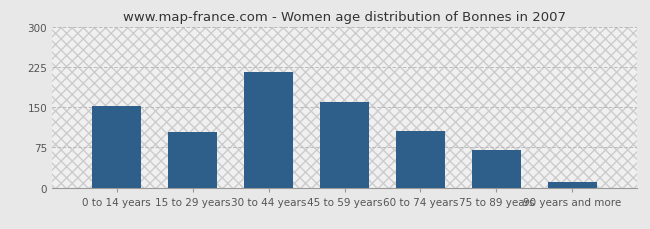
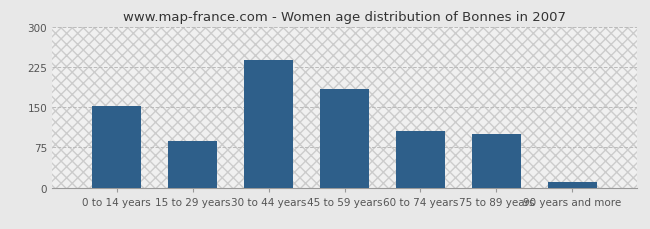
15 to 29 years: 103 -> 86
30 to 44 years: 215 -> 238
45 to 59 years: 160 -> 184
75 to 89 years: 70 -> 100
